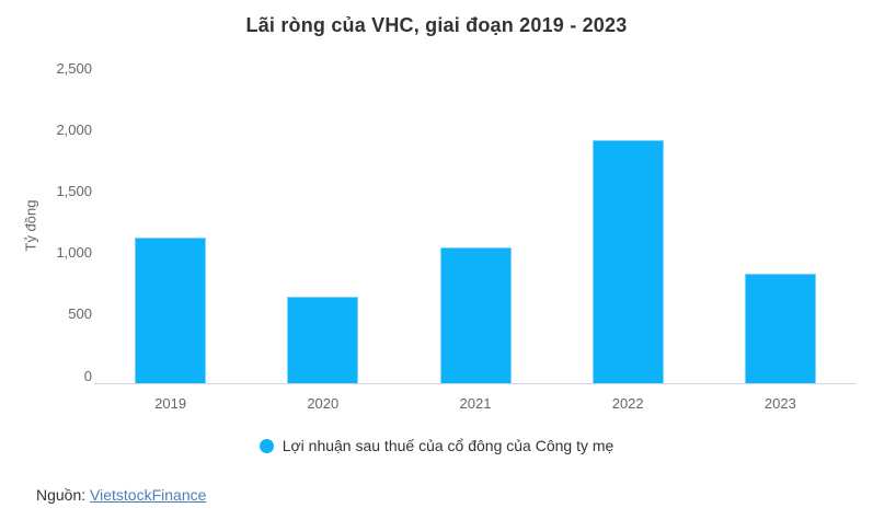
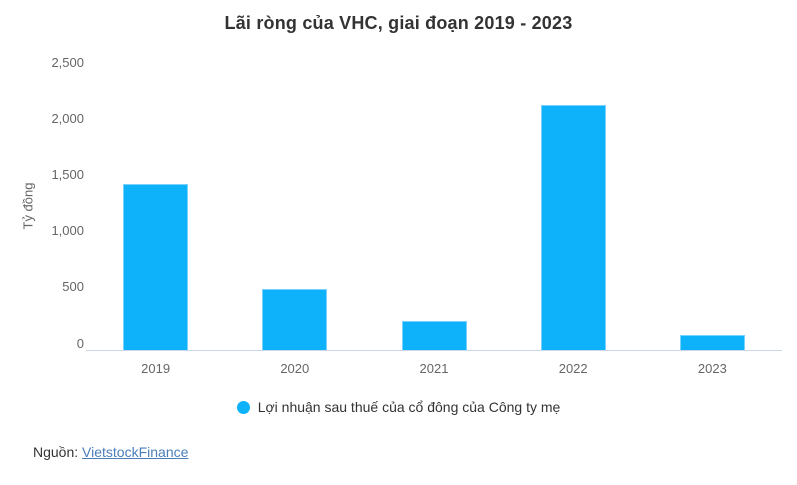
2019: 1180 -> 1480
2020: 700 -> 540
2021: 1100 -> 260
2022: 1980 -> 2180
2023: 890 -> 130
